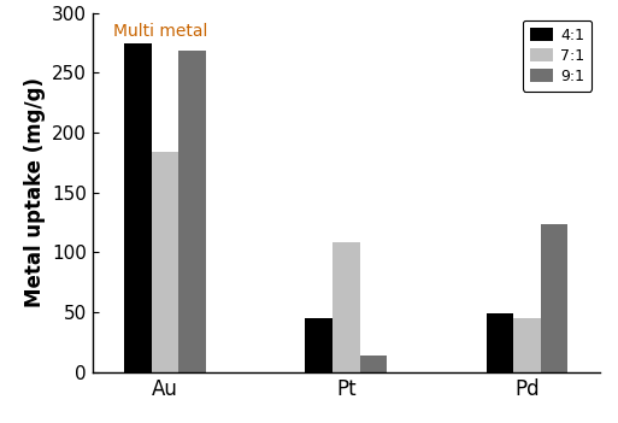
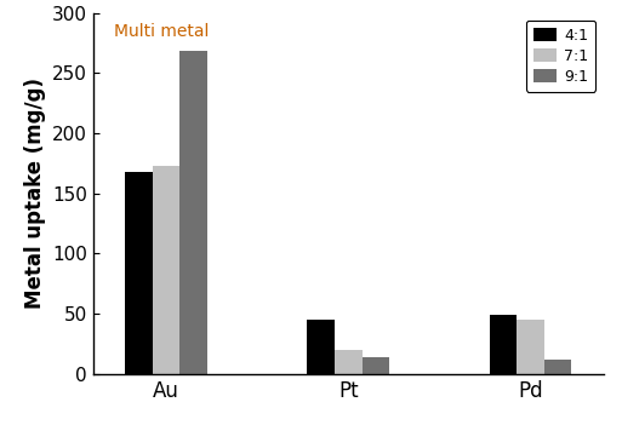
4:1/Au: 274 -> 168
7:1/Au: 184 -> 173
7:1/Pt: 108 -> 20
9:1/Pd: 124 -> 12
